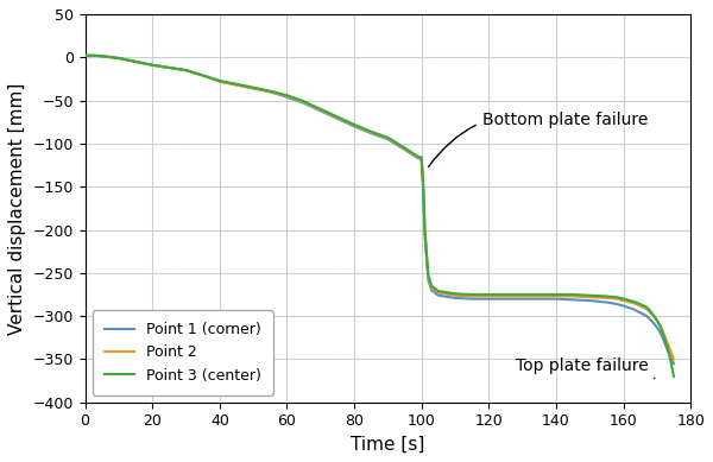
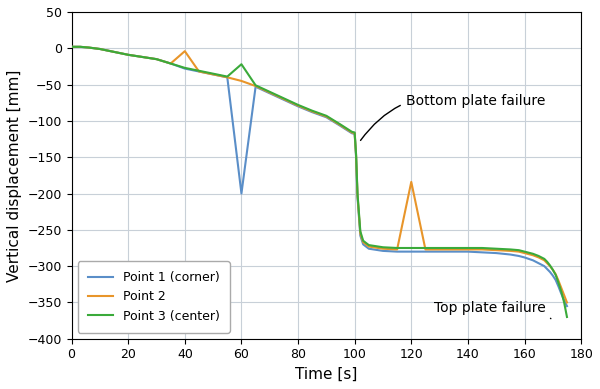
Point 2/40: -28 -> -4
Point 1 (corner)/60: -46 -> -200
Point 3 (center)/60: -44 -> -22
Point 2/120: -277 -> -184
